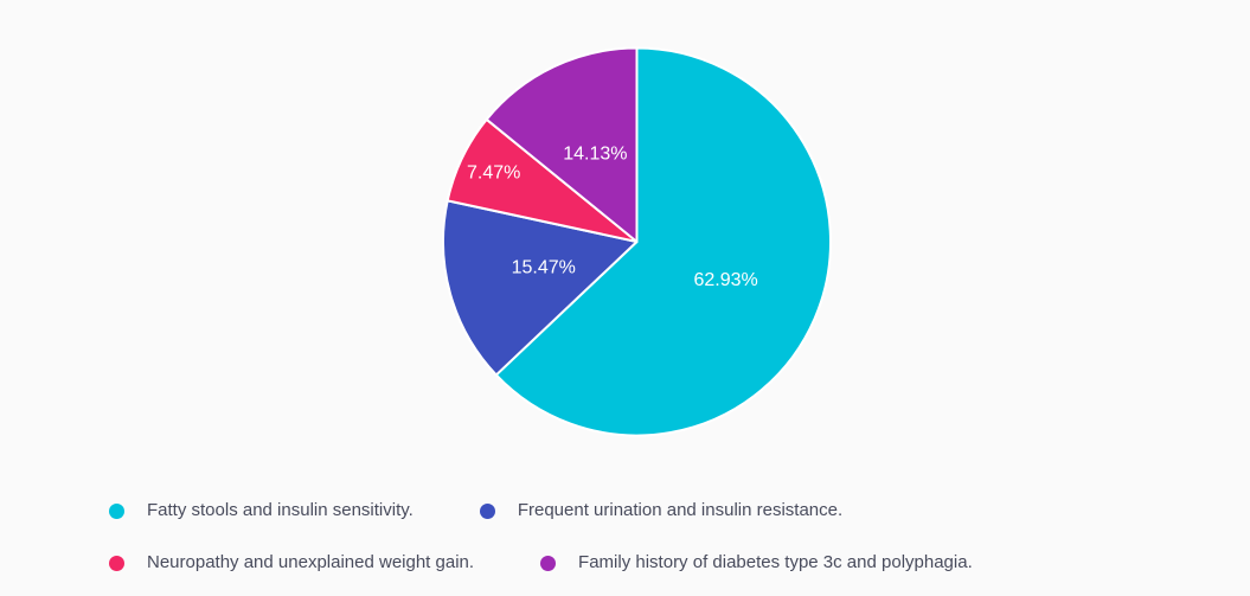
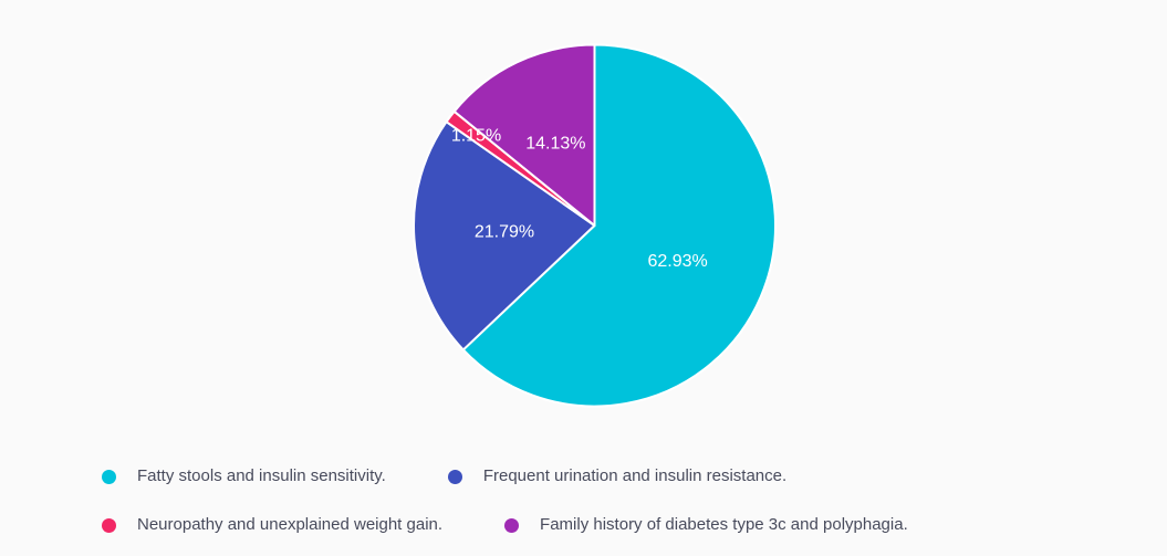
Frequent urination and insulin resistance.: 15.47% -> 21.79%
Neuropathy and unexplained weight gain.: 7.47% -> 1.15%
